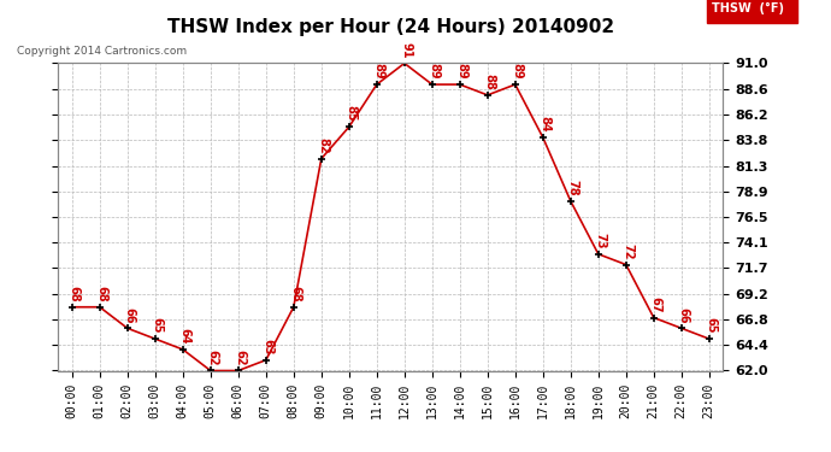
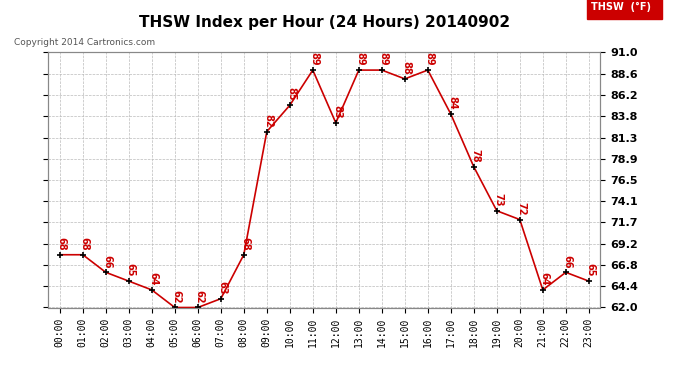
12:00: 91 -> 83
21:00: 67 -> 64
